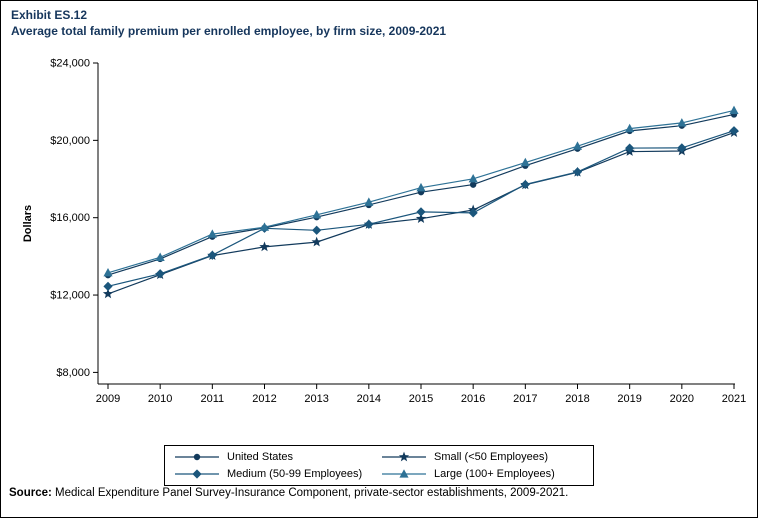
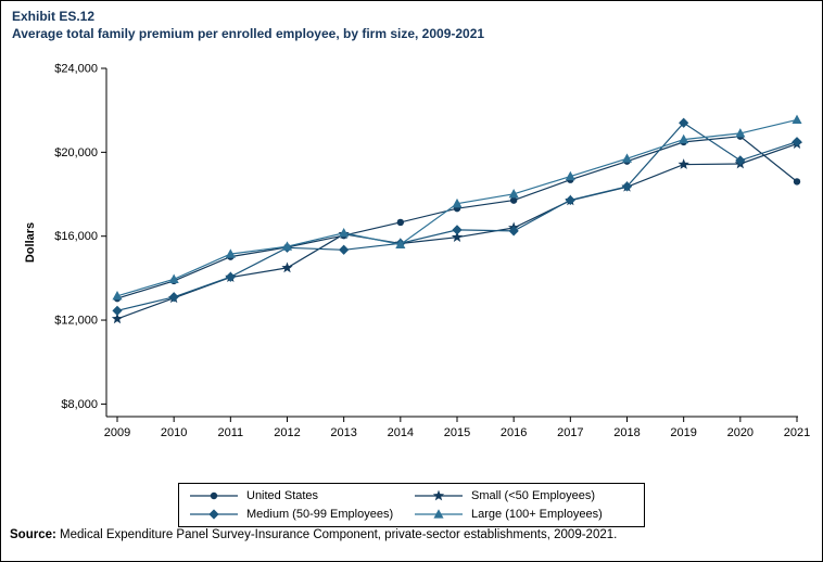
Small (<50 Employees)/2013: $14700 -> $16100
Large (100+ Employees)/2014: $16800 -> $15600
Medium (50-99 Employees)/2019: $19600 -> $21400
United States/2021: $21300 -> $18600
